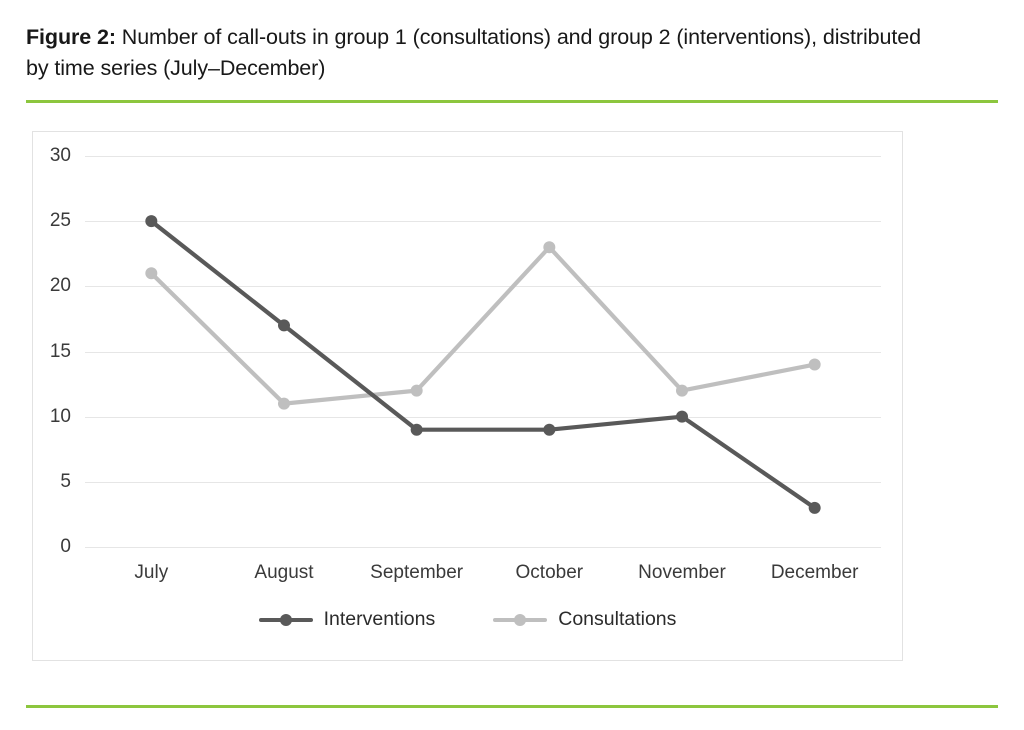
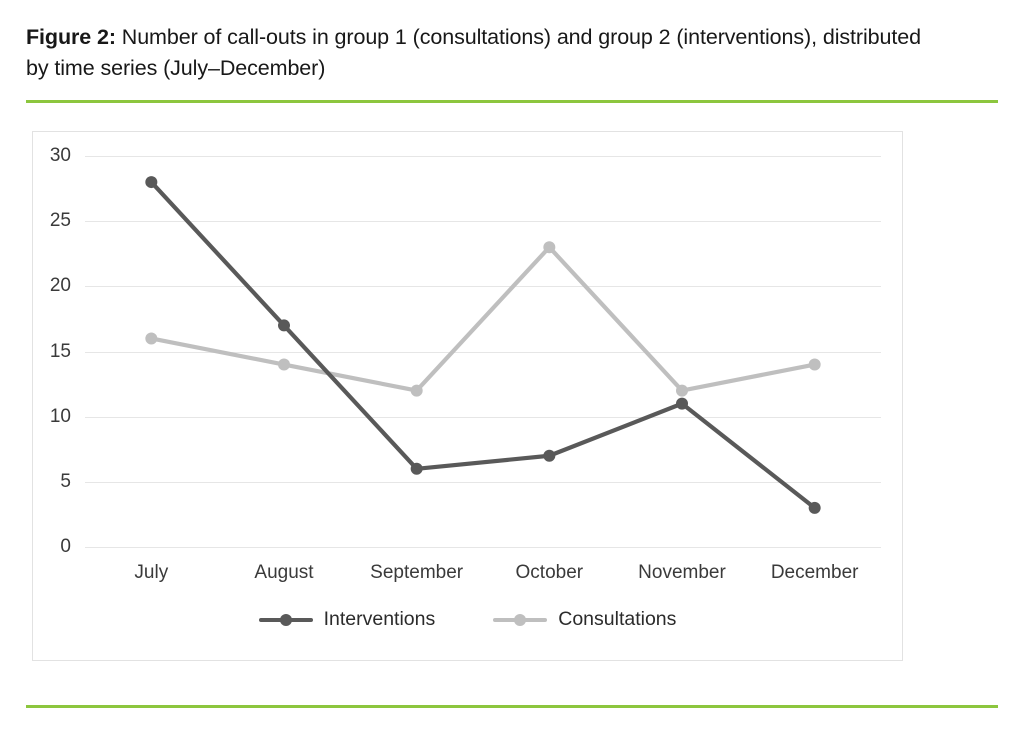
Interventions/July: 25 -> 28
Consultations/July: 21 -> 16
Consultations/August: 11 -> 14
Interventions/September: 9 -> 6
Interventions/October: 9 -> 7
Interventions/November: 10 -> 11
